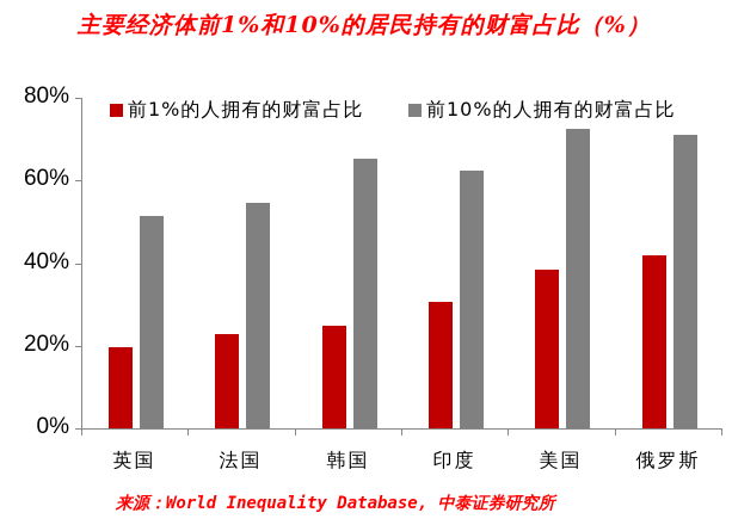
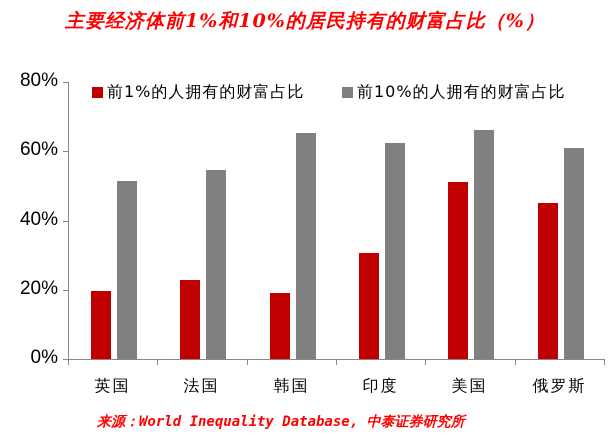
前1%的人拥有的财富占比/韩国: 25% -> 19%
前1%的人拥有的财富占比/美国: 38% -> 51%
前10%的人拥有的财富占比/美国: 72% -> 66%
前1%的人拥有的财富占比/俄罗斯: 42% -> 45%
前10%的人拥有的财富占比/俄罗斯: 71% -> 61%
